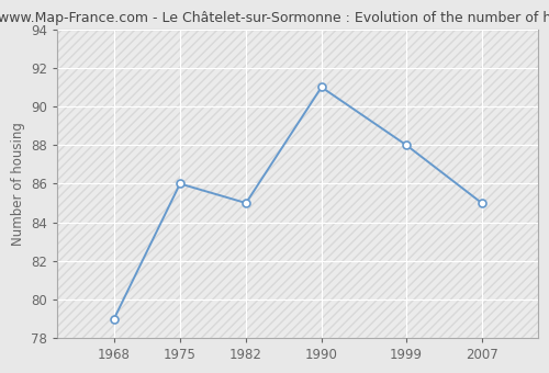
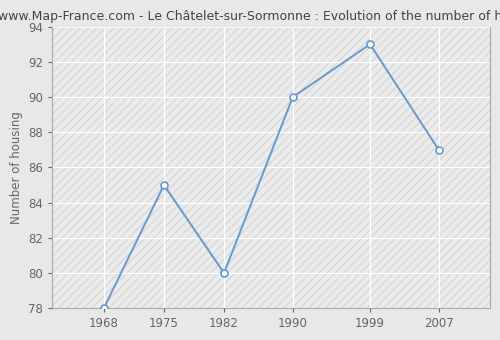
1968: 79 -> 78
1975: 86 -> 85
1982: 85 -> 80
1990: 91 -> 90
1999: 88 -> 93
2007: 85 -> 87
